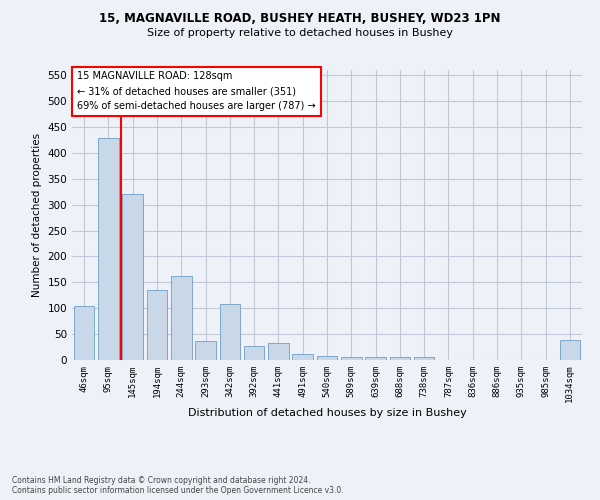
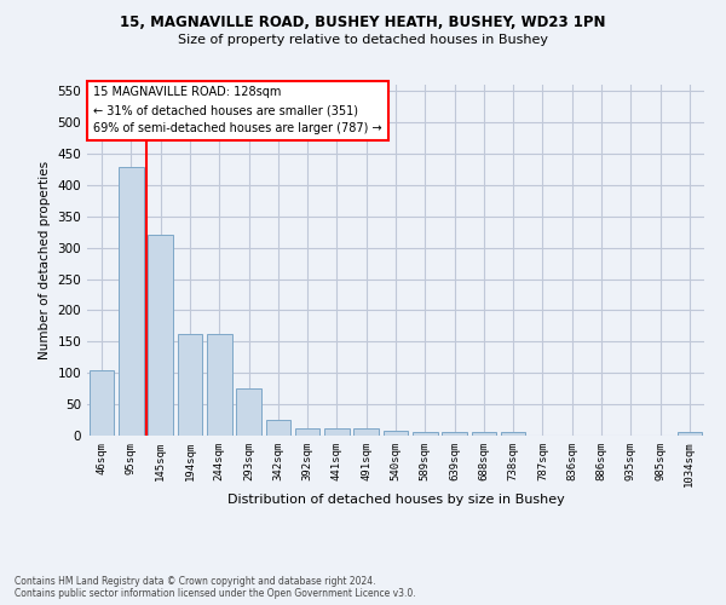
194sqm: 136 -> 163
293sqm: 36 -> 76
342sqm: 108 -> 25
392sqm: 28 -> 11
441sqm: 32 -> 12
1034sqm: 38 -> 5
